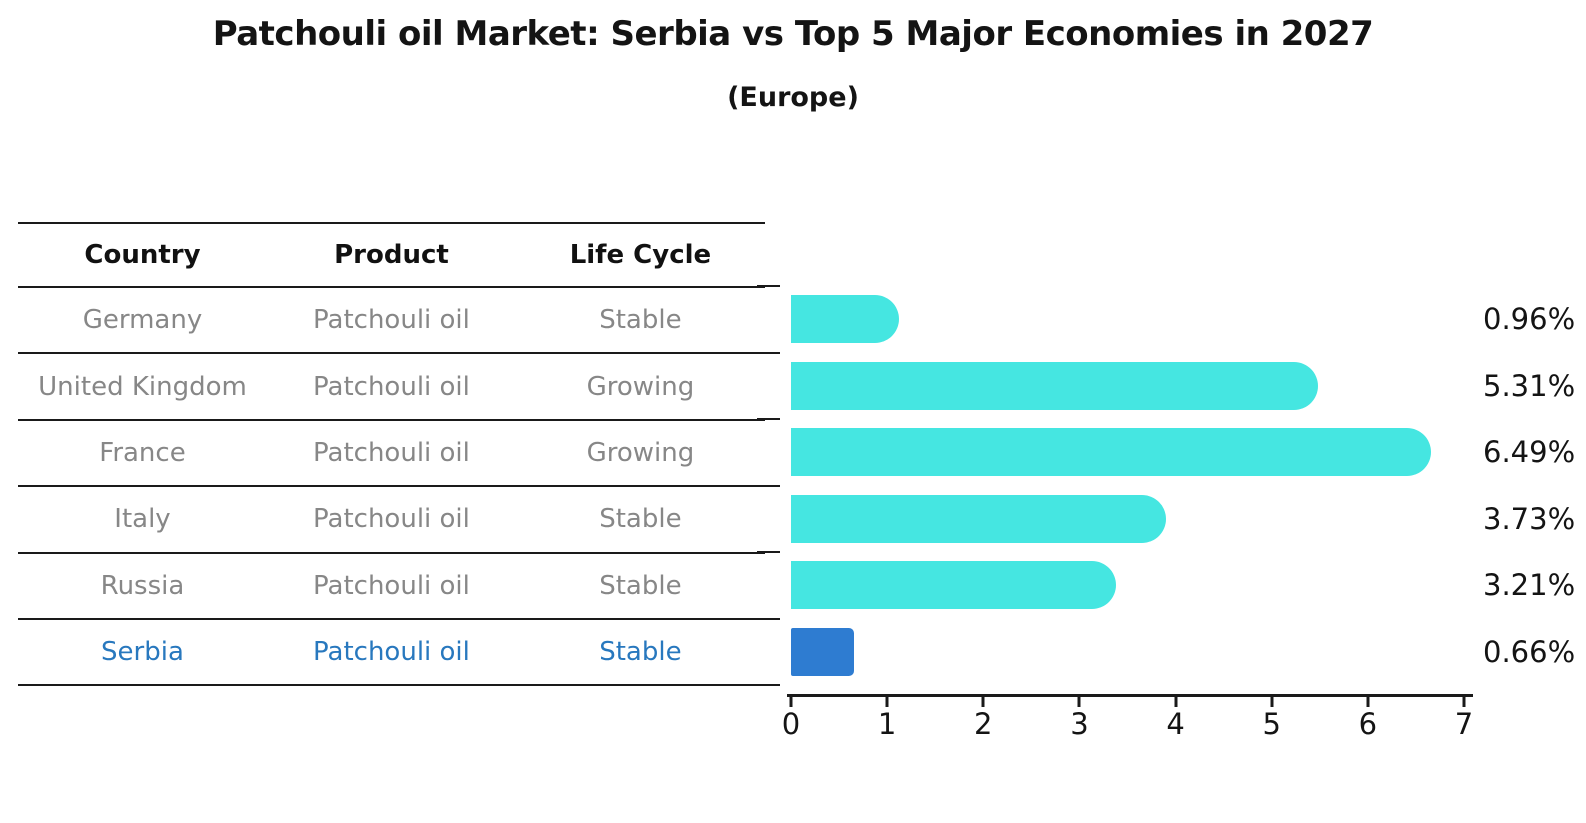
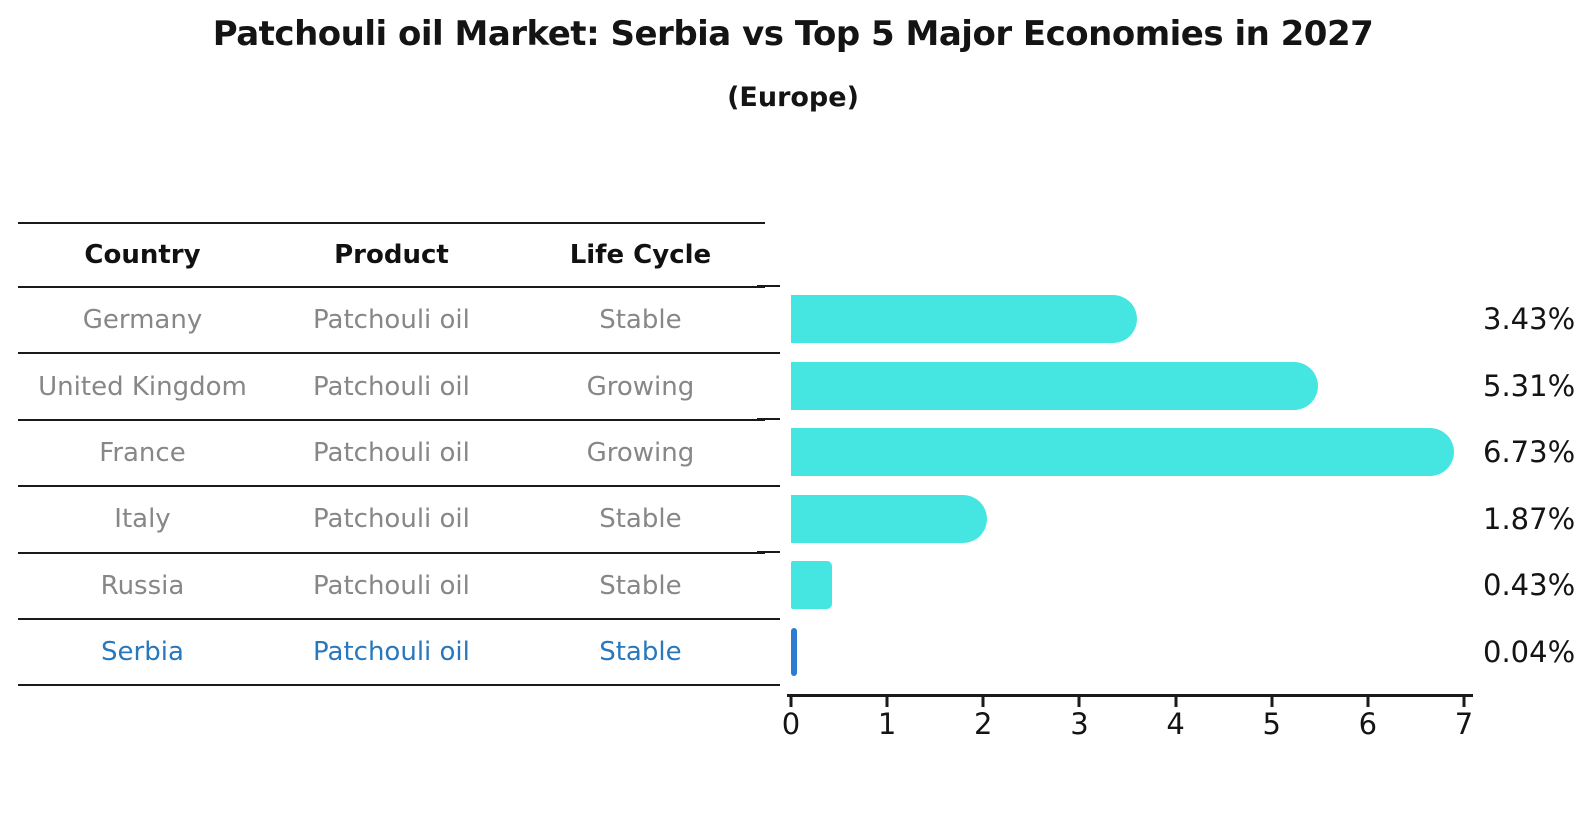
Germany: 0.96% -> 3.43%
France: 6.49% -> 6.73%
Italy: 3.73% -> 1.87%
Russia: 3.21% -> 0.43%
Serbia: 0.66% -> 0.04%
